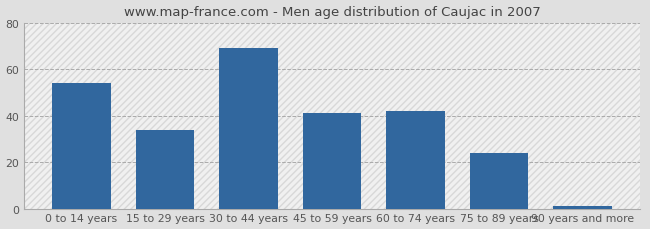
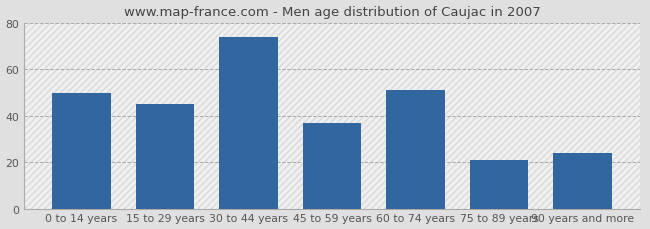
0 to 14 years: 54 -> 50
15 to 29 years: 34 -> 45
30 to 44 years: 69 -> 74
45 to 59 years: 41 -> 37
60 to 74 years: 42 -> 51
75 to 89 years: 24 -> 21
90 years and more: 1 -> 24
